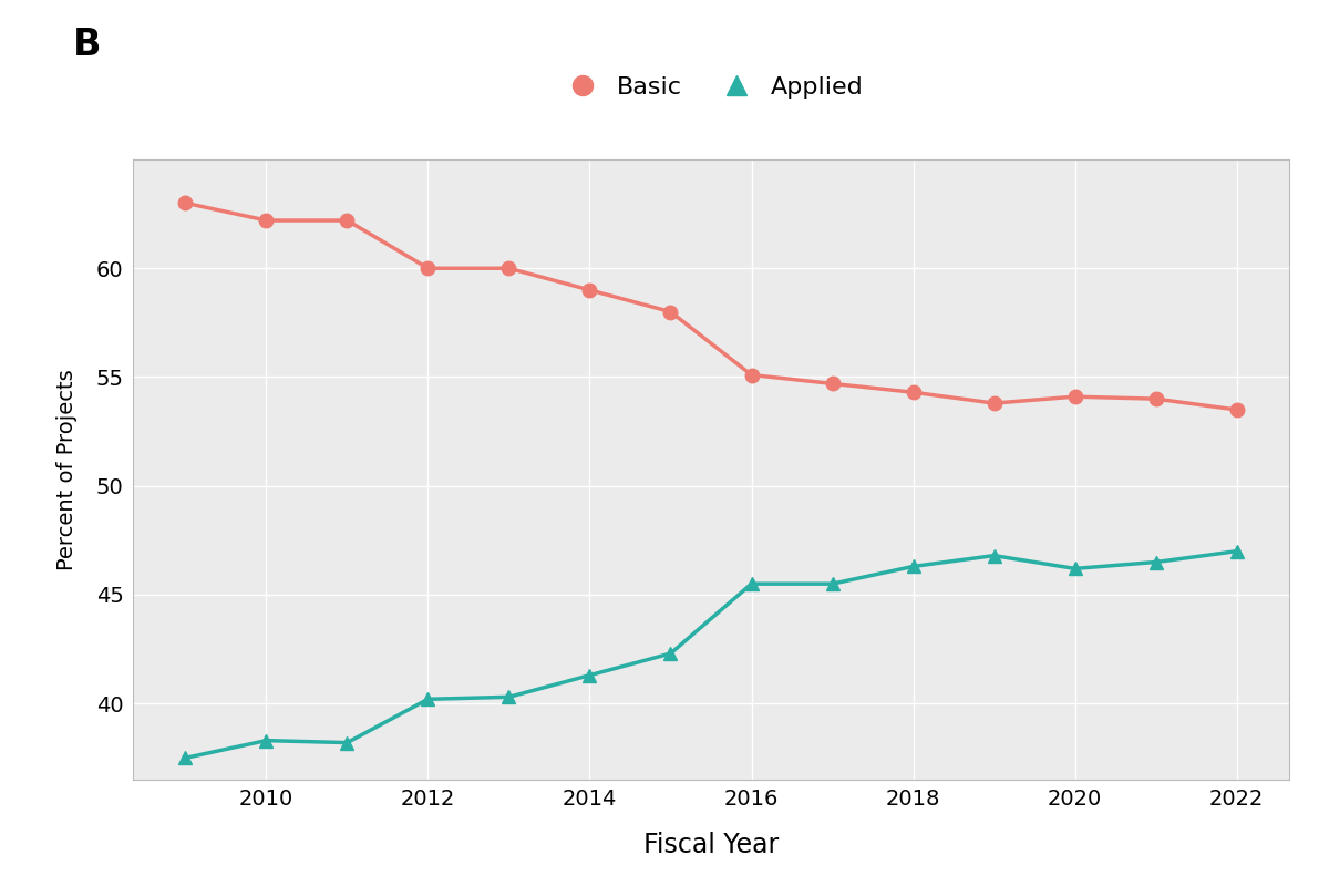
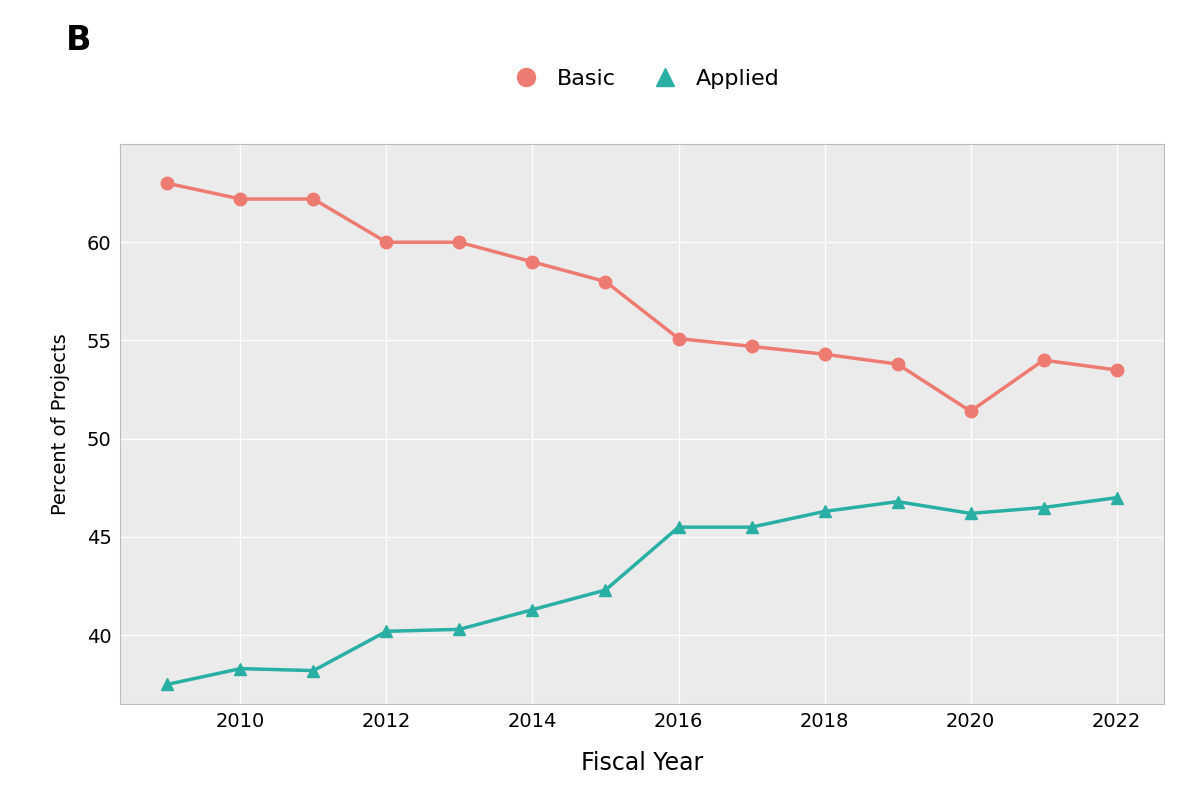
Basic/2020: 54.1 -> 51.4
